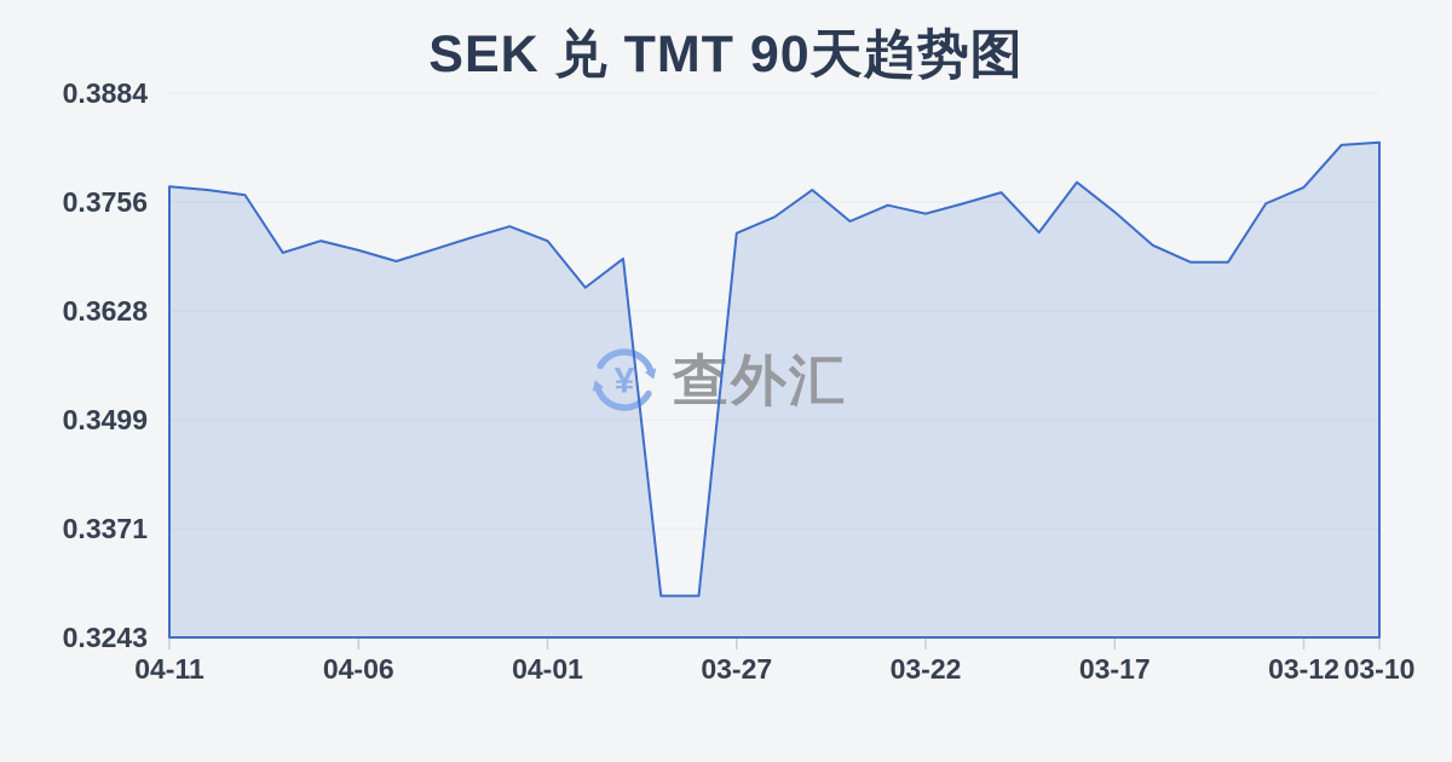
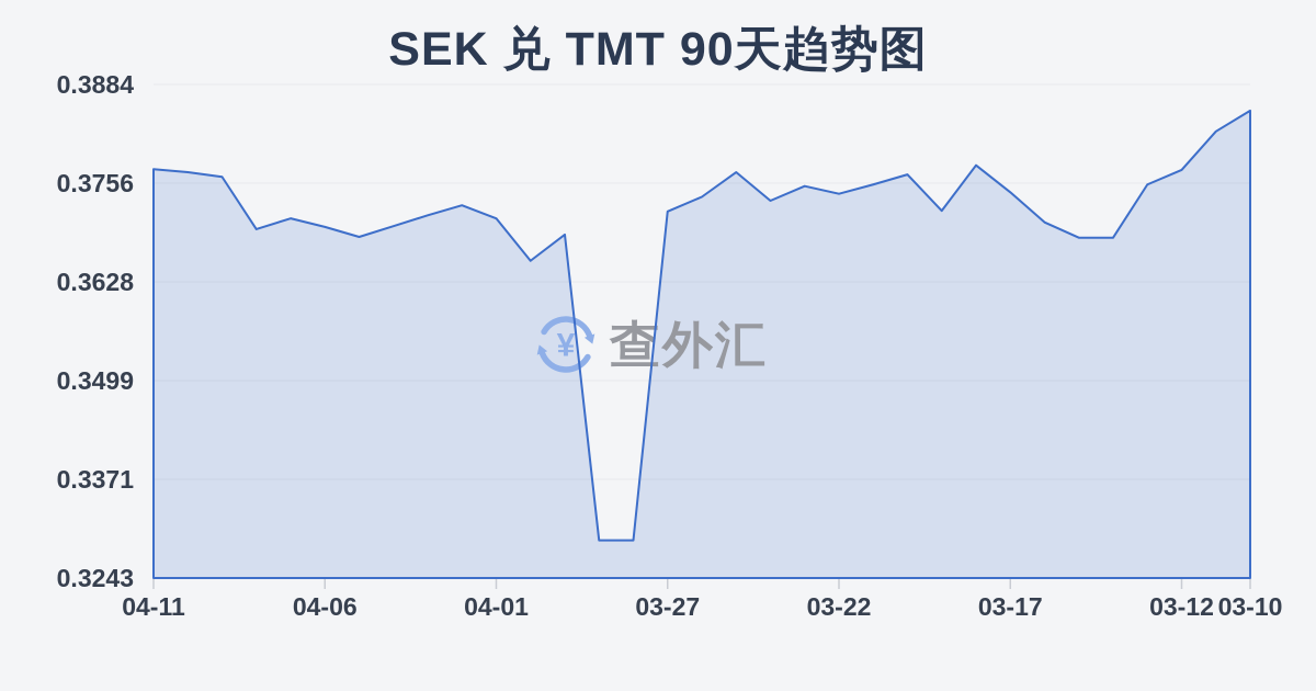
03-10: 0.383 -> 0.385
